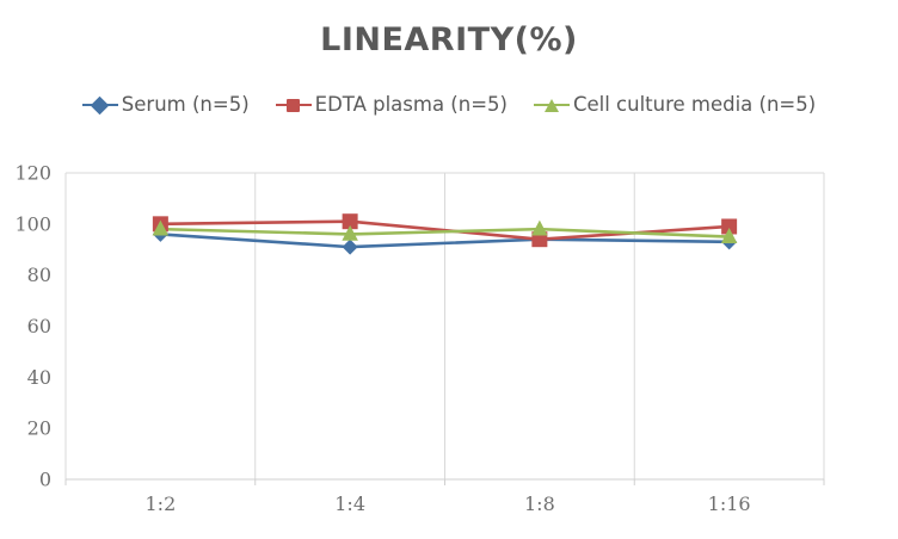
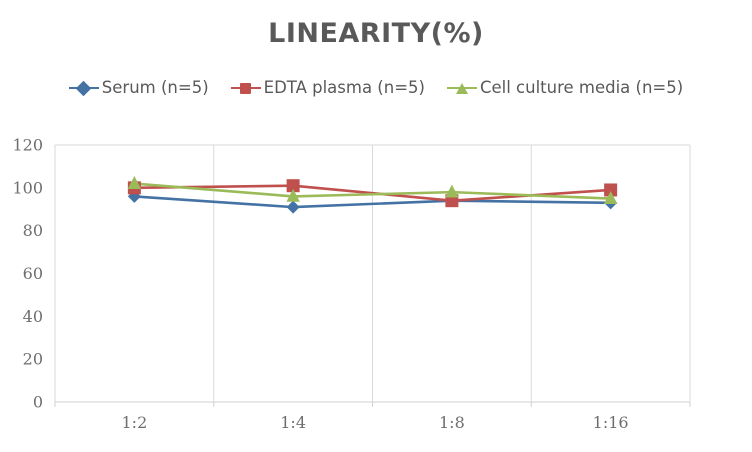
Cell culture media (n=5)/1:2: 98 -> 102
